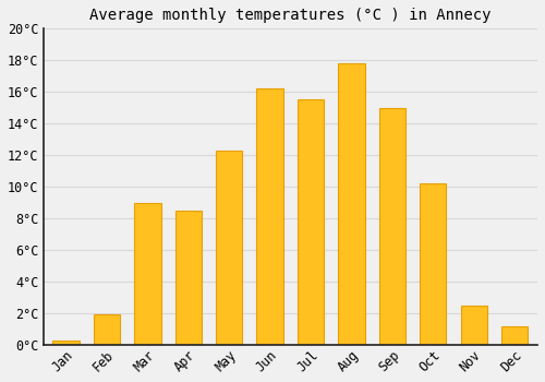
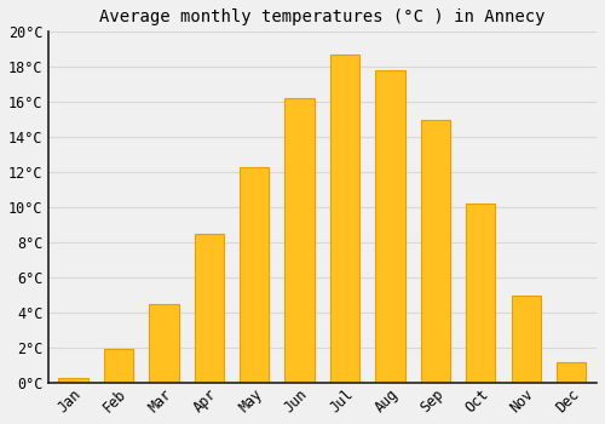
Mar: 9.0°C -> 4.5°C
Jul: 15.5°C -> 18.7°C
Nov: 2.5°C -> 5.0°C
